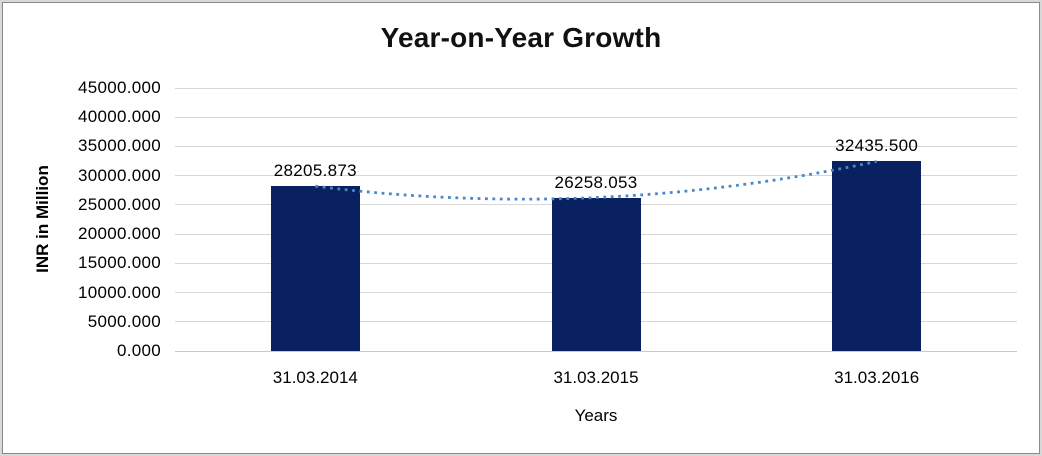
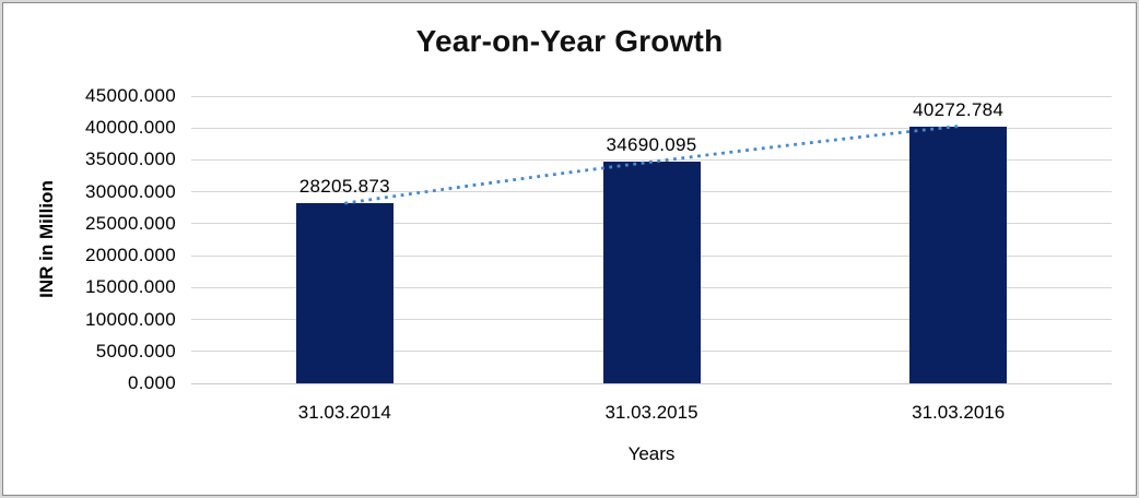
31.03.2015: 26258.053 -> 34690.095
31.03.2016: 32435.500 -> 40272.784
